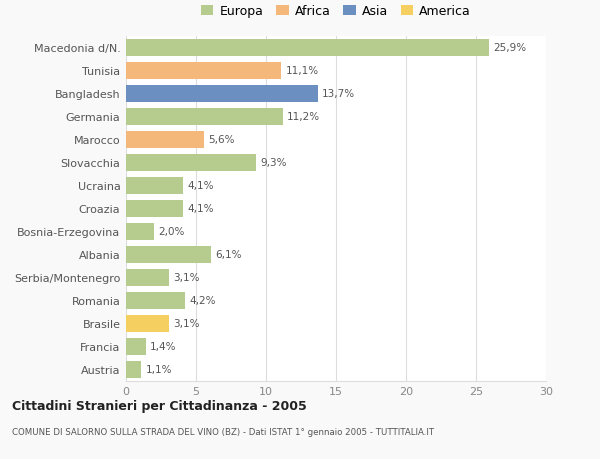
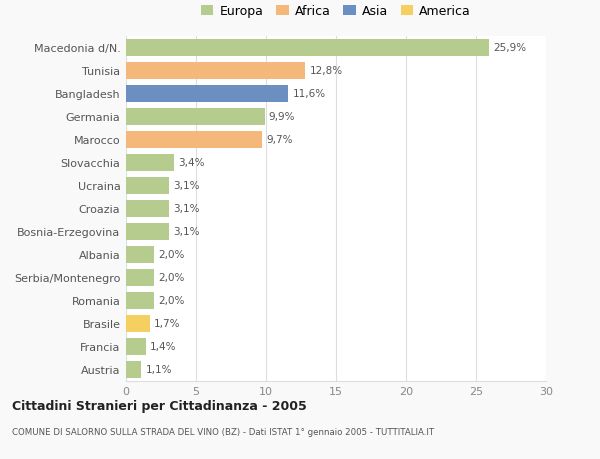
Tunisia: 11,1% -> 12,8%
Bangladesh: 13,7% -> 11,6%
Germania: 11,2% -> 9,9%
Marocco: 5,6% -> 9,7%
Slovacchia: 9,3% -> 3,4%
Ucraina: 4,1% -> 3,1%
Croazia: 4,1% -> 3,1%
Bosnia-Erzegovina: 2,0% -> 3,1%
Albania: 6,1% -> 2,0%
Serbia/Montenegro: 3,1% -> 2,0%
Romania: 4,2% -> 2,0%
Brasile: 3,1% -> 1,7%
